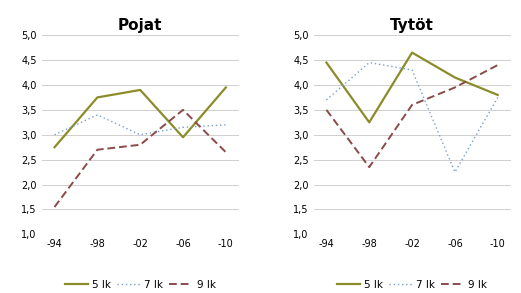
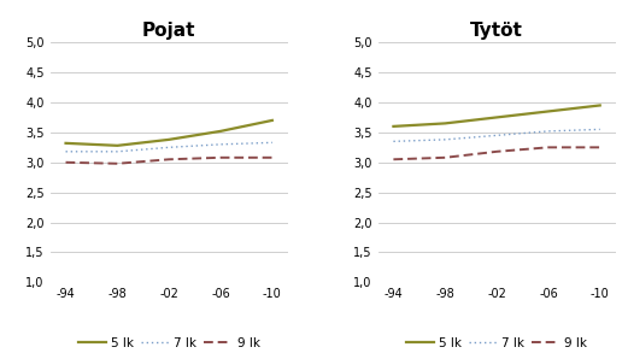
Pojat/5 lk/-94: 2,75 -> 3,32
Pojat/7 lk/-94: 3,00 -> 3,18
Pojat/9 lk/-94: 1,55 -> 3,00
Pojat/5 lk/-98: 3,75 -> 3,28
Pojat/7 lk/-98: 3,40 -> 3,18
Pojat/9 lk/-98: 2,70 -> 2,98
Pojat/5 lk/-02: 3,90 -> 3,38
Pojat/7 lk/-02: 3,00 -> 3,25
Pojat/9 lk/-02: 2,80 -> 3,05
Pojat/5 lk/-06: 2,95 -> 3,52
Pojat/7 lk/-06: 3,15 -> 3,30
Pojat/9 lk/-06: 3,50 -> 3,08
Pojat/5 lk/-10: 3,95 -> 3,70
Pojat/7 lk/-10: 3,20 -> 3,33
Pojat/9 lk/-10: 2,65 -> 3,08
Tytöt/5 lk/-94: 4,45 -> 3,60
Tytöt/7 lk/-94: 3,70 -> 3,35
Tytöt/9 lk/-94: 3,50 -> 3,05
Tytöt/5 lk/-98: 3,25 -> 3,65
Tytöt/7 lk/-98: 4,45 -> 3,38
Tytöt/9 lk/-98: 2,35 -> 3,08
Tytöt/5 lk/-02: 4,65 -> 3,75
Tytöt/7 lk/-02: 4,30 -> 3,45
Tytöt/9 lk/-02: 3,60 -> 3,18
Tytöt/5 lk/-06: 4,15 -> 3,85
Tytöt/7 lk/-06: 2,25 -> 3,52
Tytöt/9 lk/-06: 3,95 -> 3,25
Tytöt/5 lk/-10: 3,80 -> 3,95
Tytöt/7 lk/-10: 3,75 -> 3,55
Tytöt/9 lk/-10: 4,40 -> 3,25
